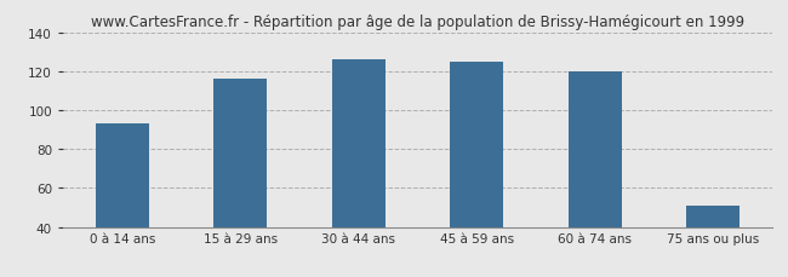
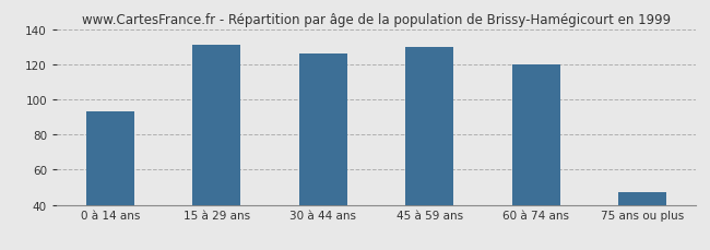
15 à 29 ans: 116 -> 131
45 à 59 ans: 125 -> 130
75 ans ou plus: 51 -> 47
